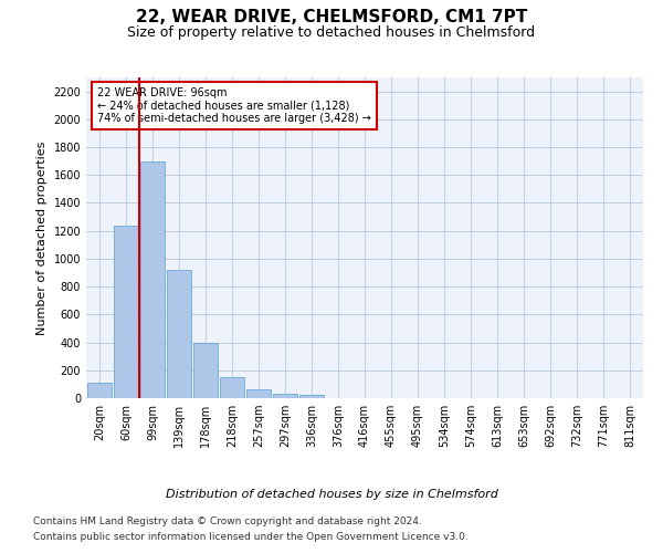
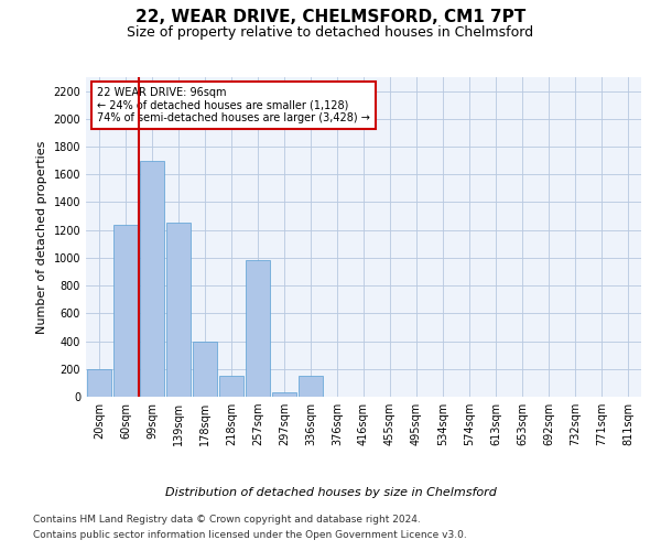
20sqm: 110 -> 200
139sqm: 920 -> 1250
257sqm: 60 -> 980
336sqm: 20 -> 150
